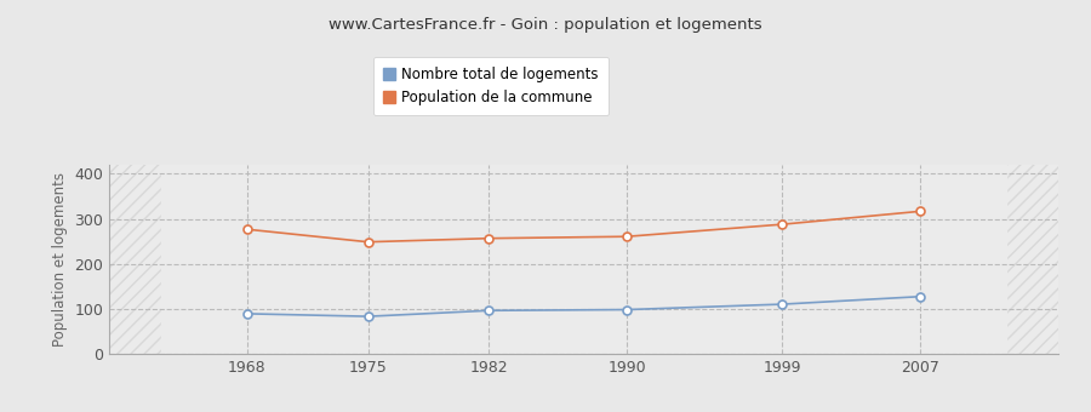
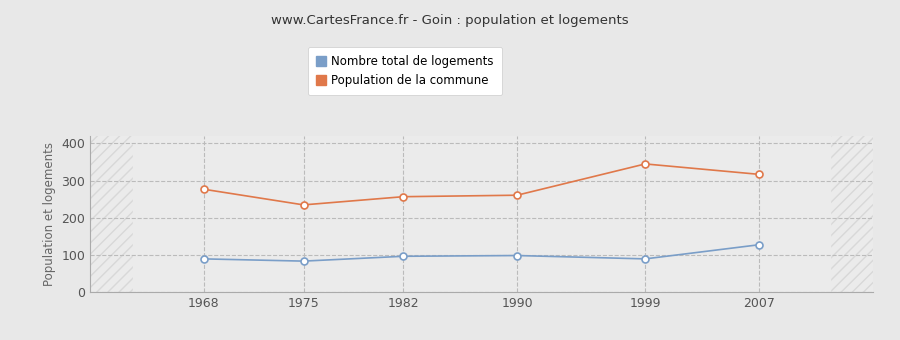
Population de la commune/1975: 249 -> 235
Nombre total de logements/1999: 111 -> 90
Population de la commune/1999: 288 -> 345
